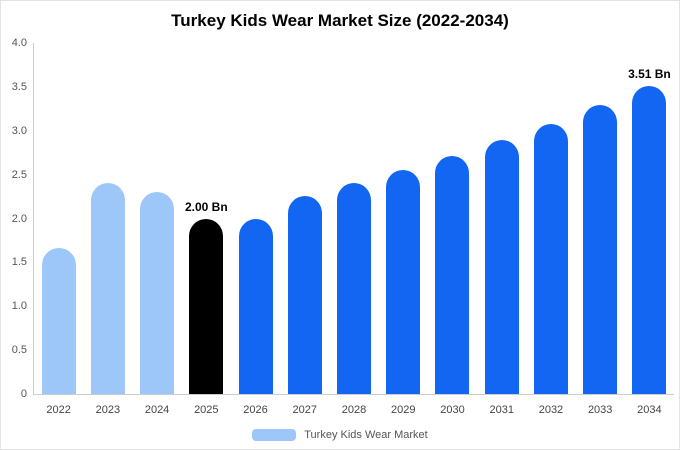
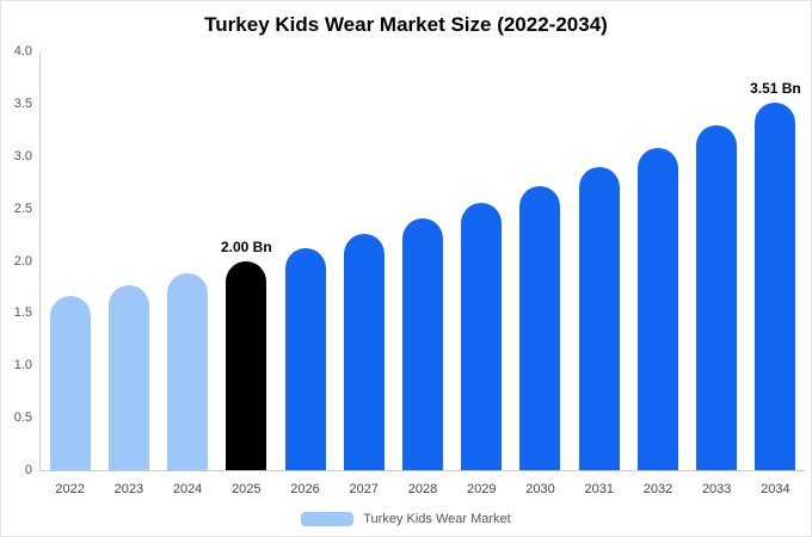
2023: 2.4 -> 1.8
2024: 2.3 -> 1.9
2026: 2.0 -> 2.1
